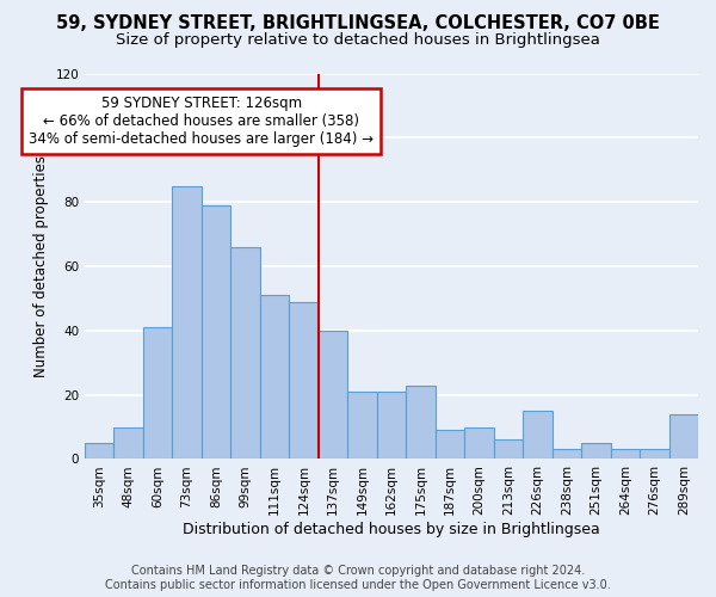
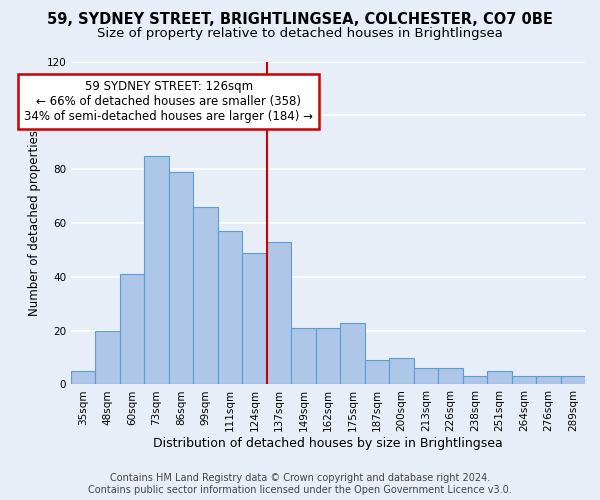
48sqm: 10 -> 20
111sqm: 51 -> 57
137sqm: 40 -> 53
226sqm: 15 -> 6
289sqm: 14 -> 3
